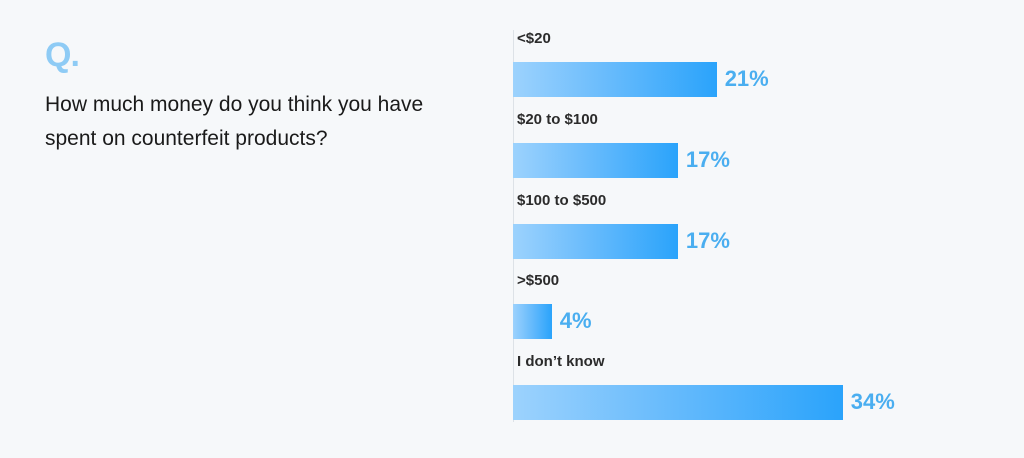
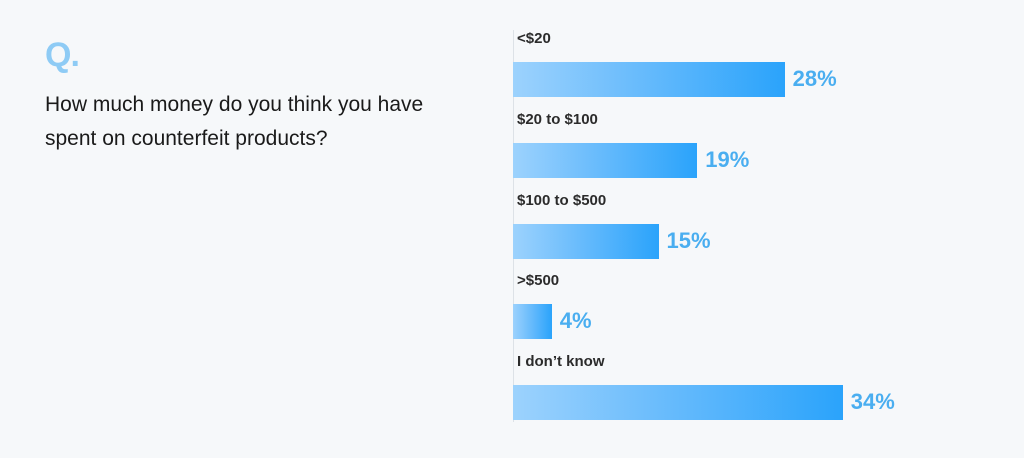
<$20: 21% -> 28%
$20 to $100: 17% -> 19%
$100 to $500: 17% -> 15%
